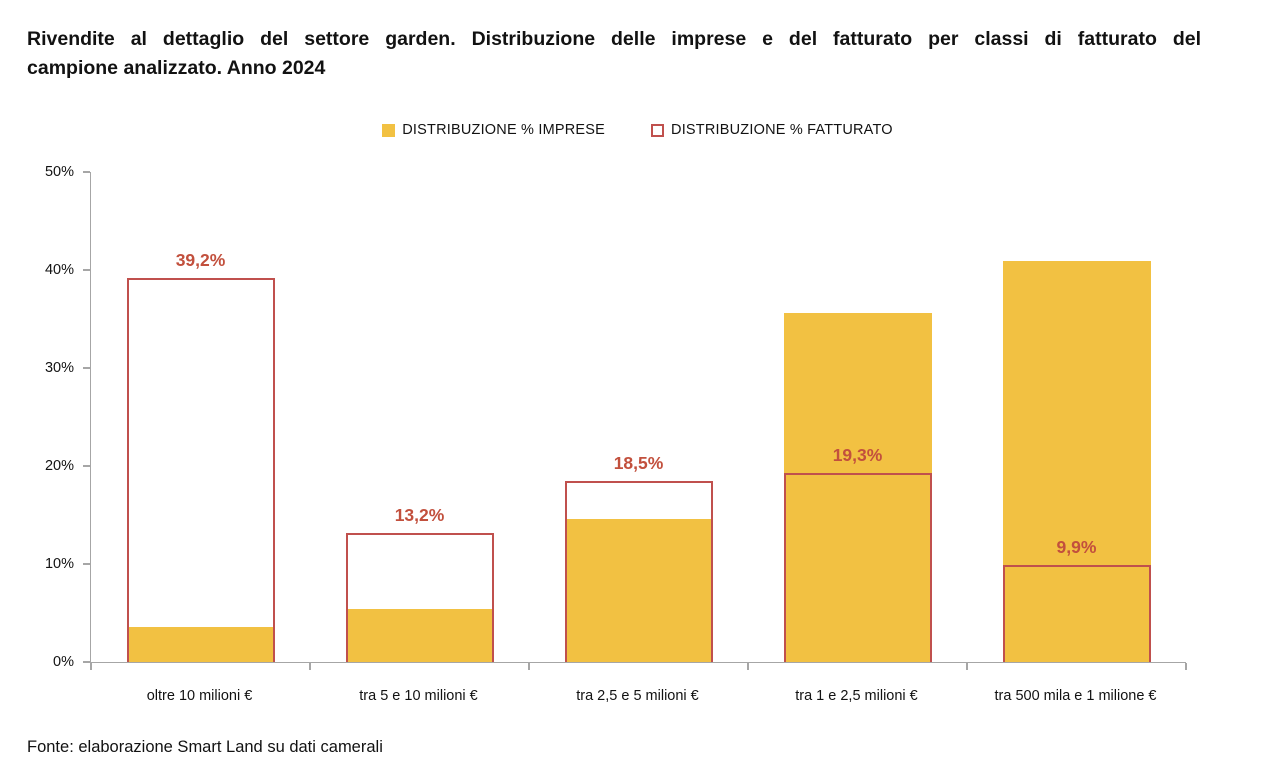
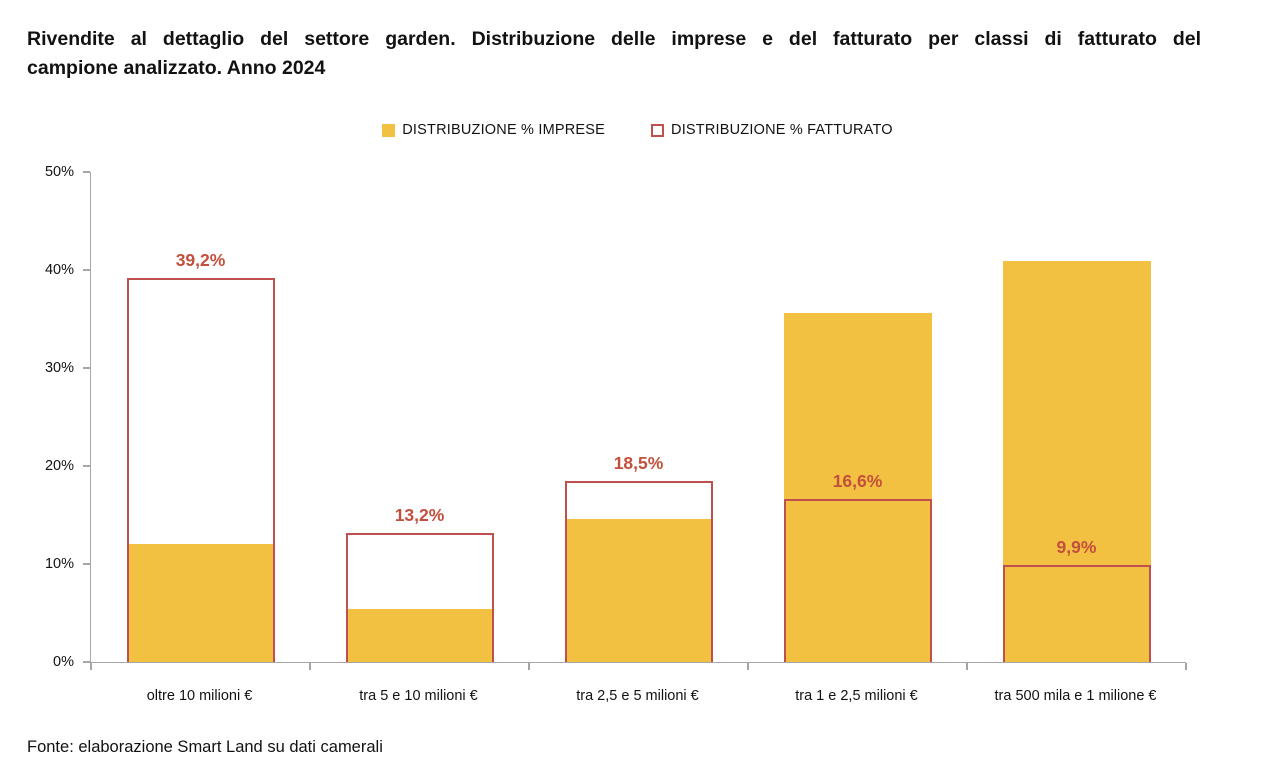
DISTRIBUZIONE % IMPRESE/oltre 10 milioni €: 4% -> 12%
DISTRIBUZIONE % FATTURATO/tra 1 e 2,5 milioni €: 19,3% -> 16,6%
